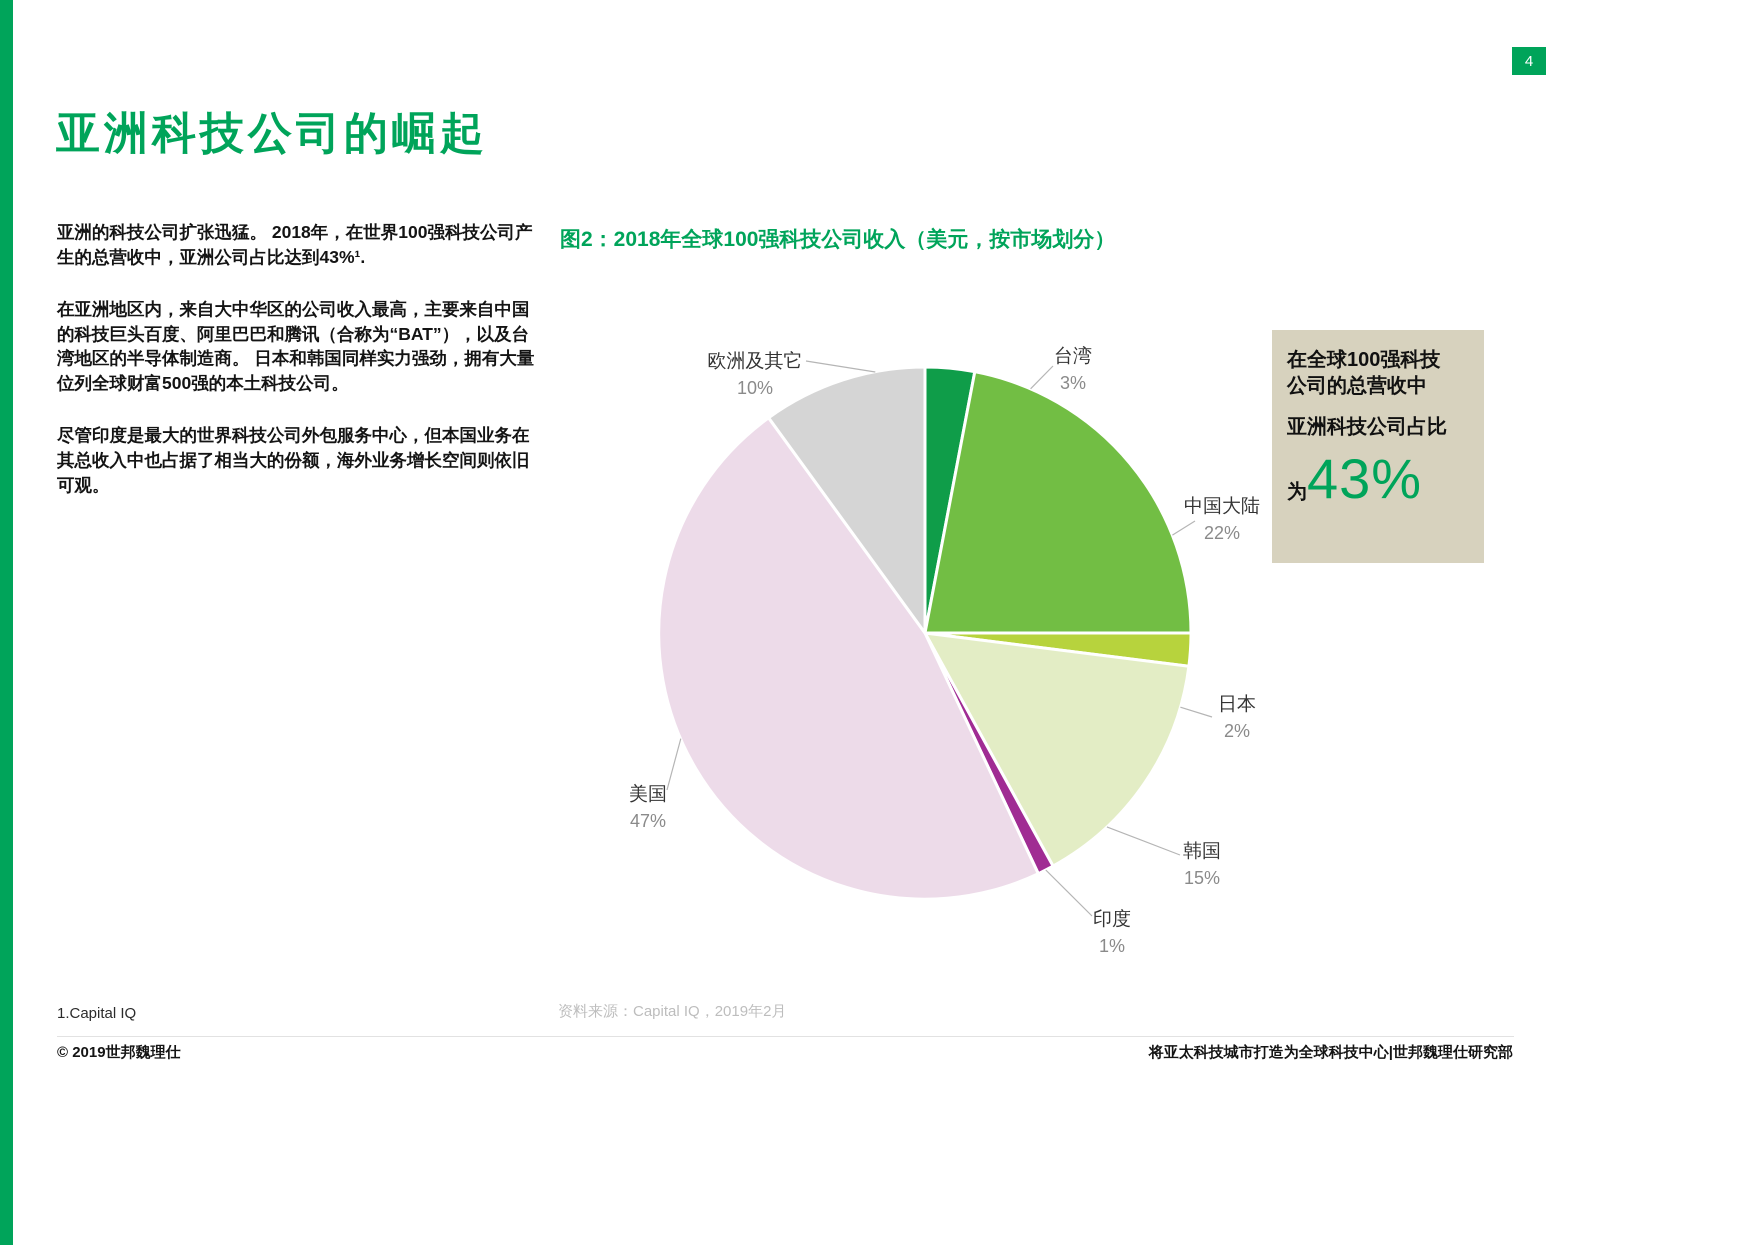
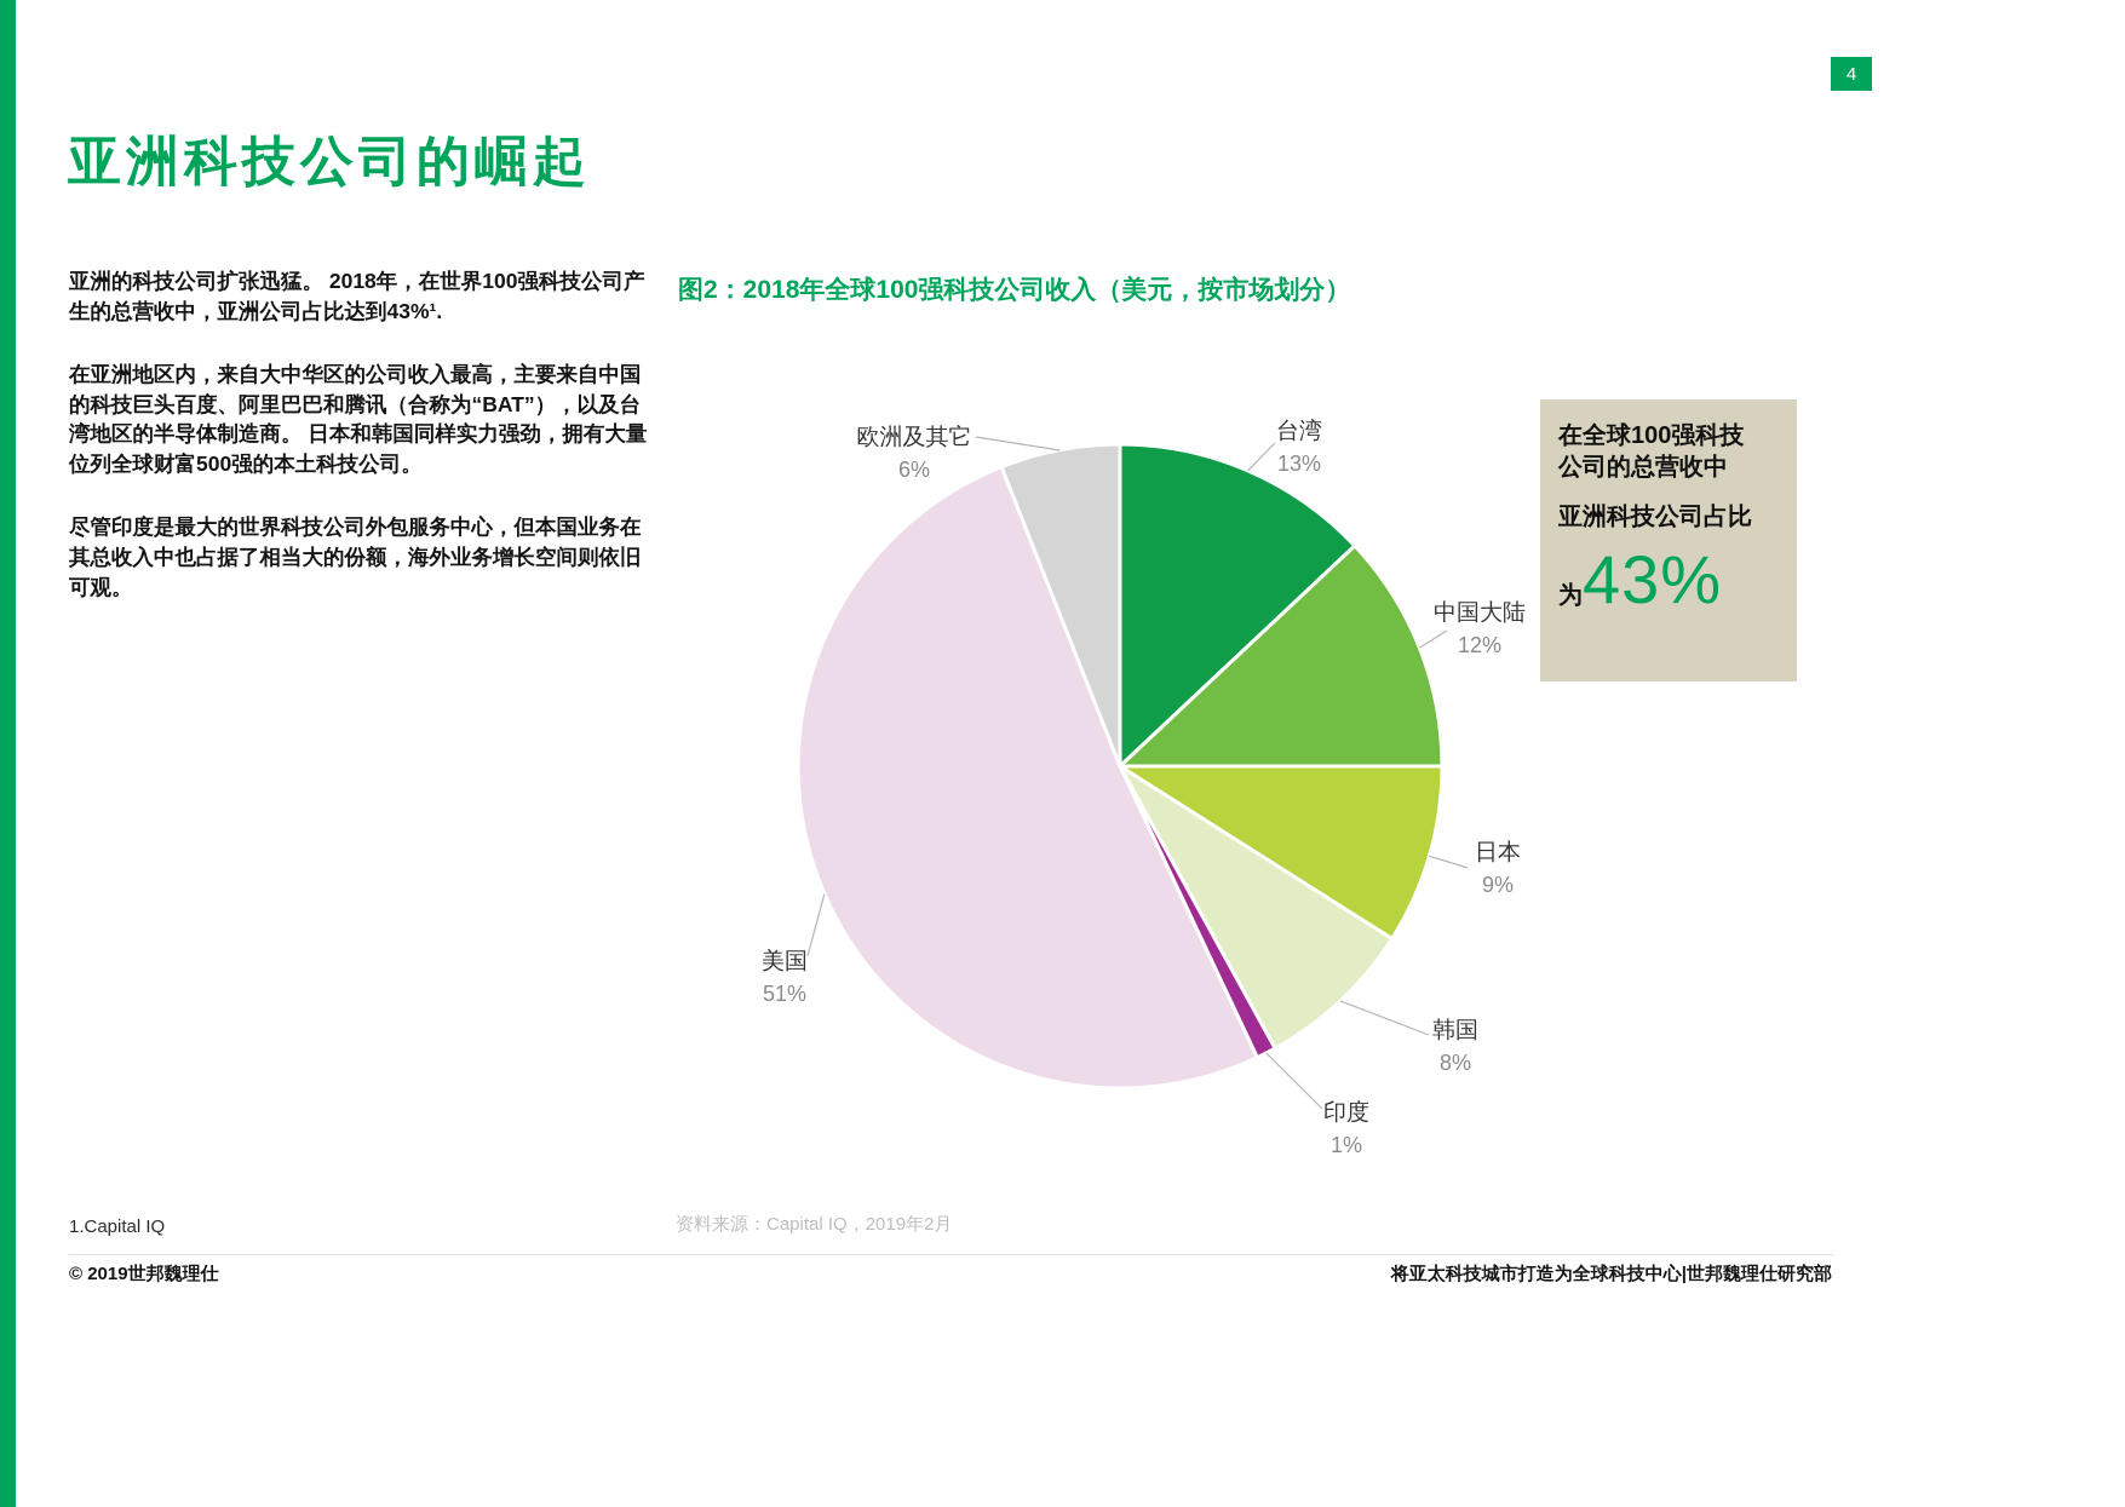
台湾: 3% -> 13%
中国大陆: 22% -> 12%
日本: 2% -> 9%
韩国: 15% -> 8%
美国: 47% -> 51%
欧洲及其它: 10% -> 6%
